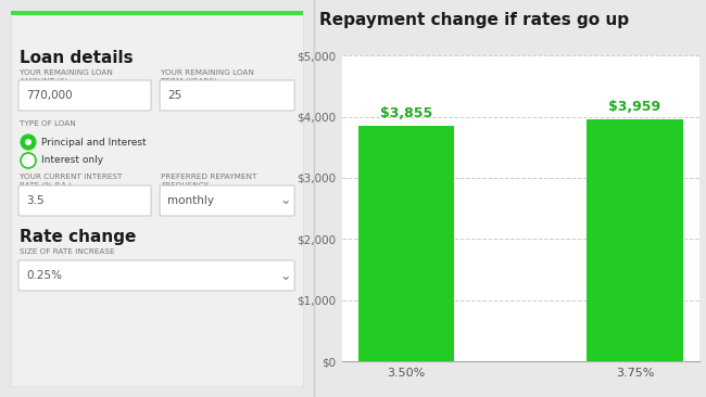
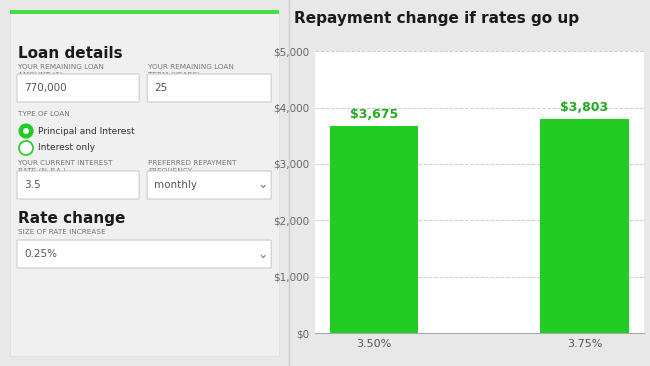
3.50%: $3,855 -> $3,675
3.75%: $3,959 -> $3,803
